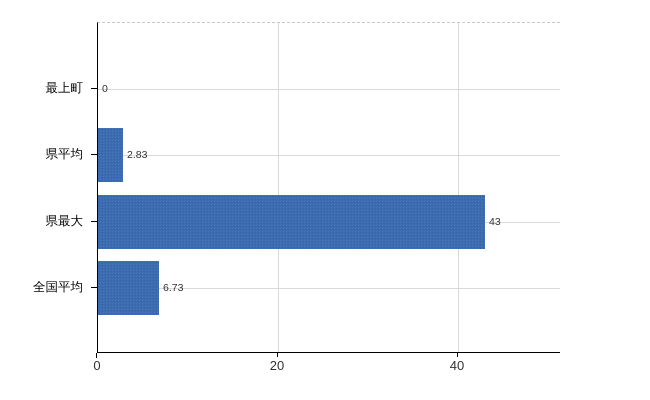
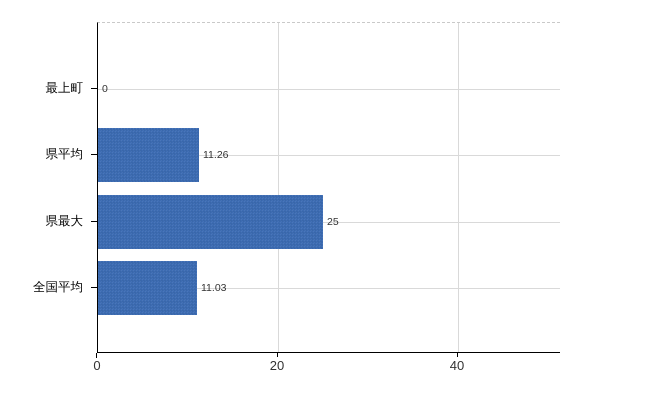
県平均: 2.83 -> 11.26
県最大: 43 -> 25
全国平均: 6.73 -> 11.03
